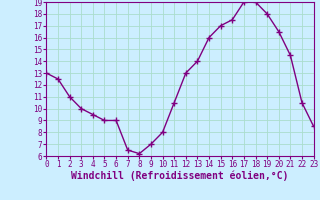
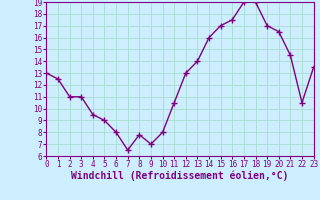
3: 10.0 -> 11.0
6: 9.0 -> 8.0
8: 6.2 -> 7.8
19: 18.0 -> 17.0
23: 8.5 -> 13.5
